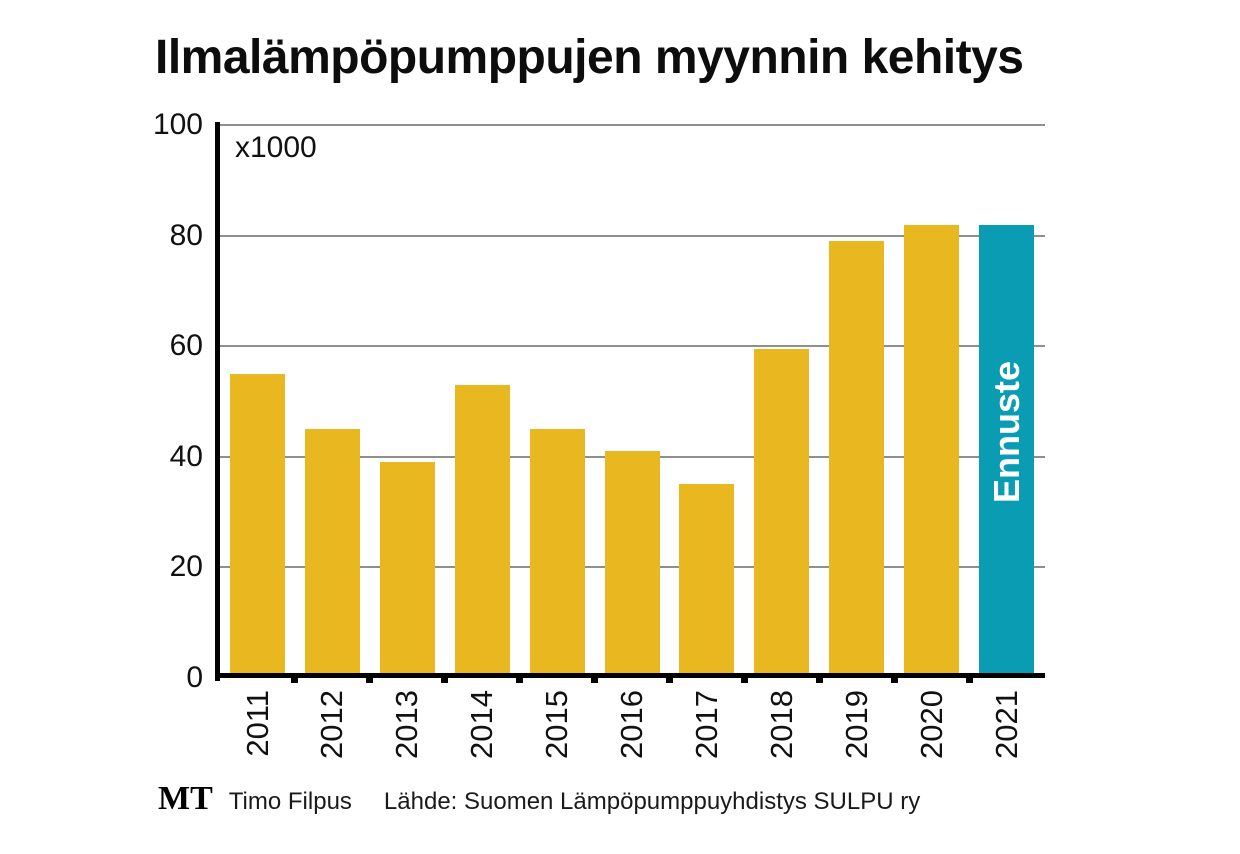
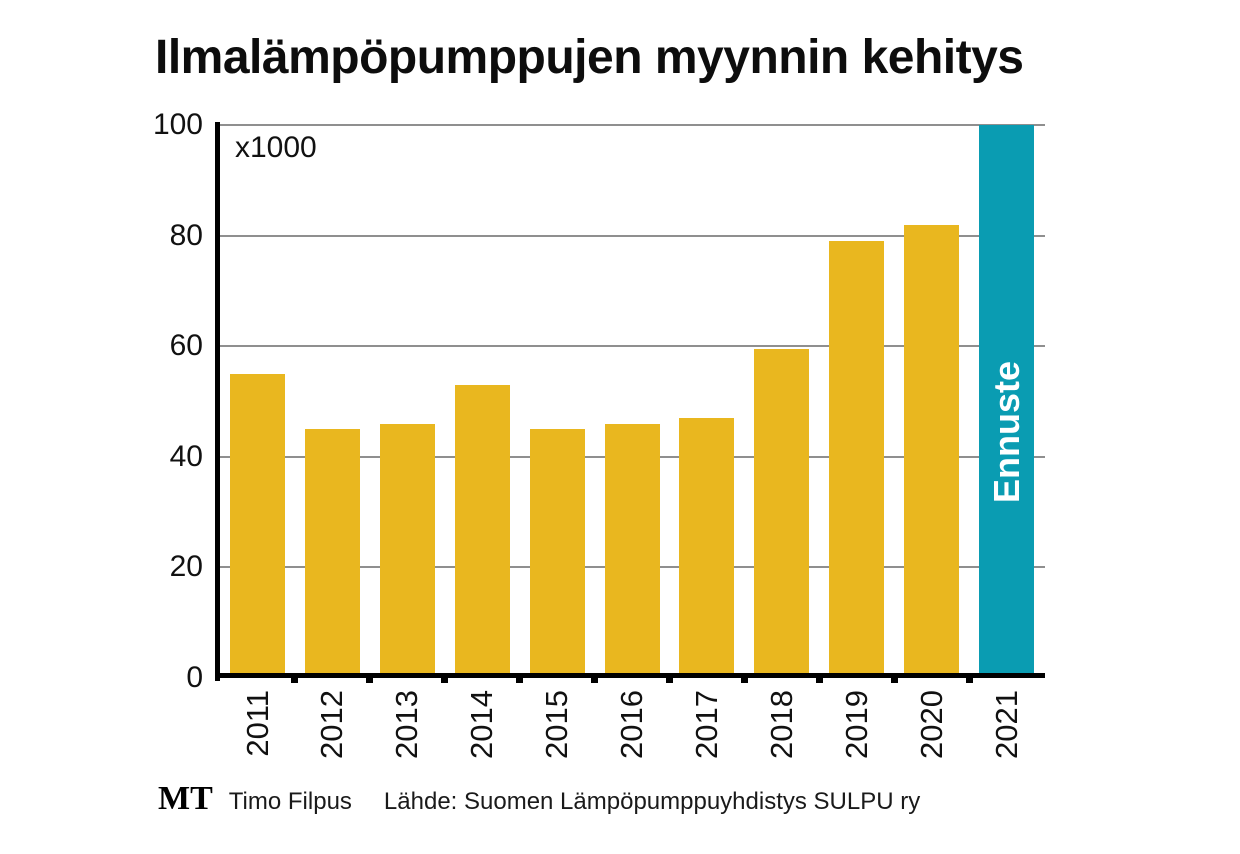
2013: 39 -> 46
2016: 41 -> 46
2017: 35 -> 47
2021: 82 -> 100
